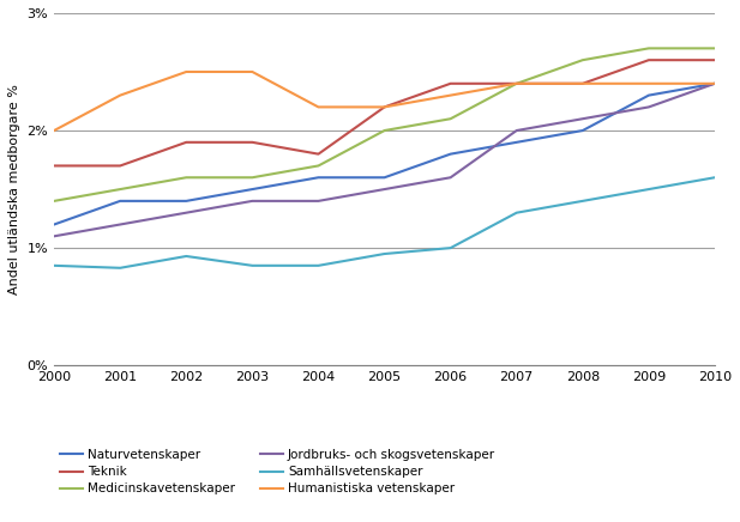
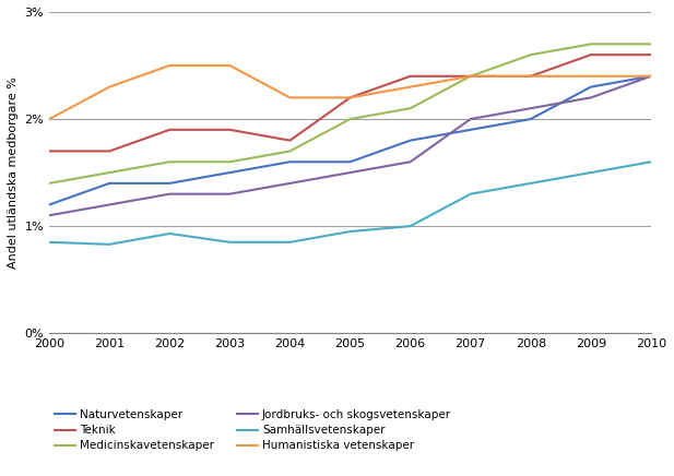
Jordbruks- och skogsvetenskaper/2003: 1.4% -> 1.3%
